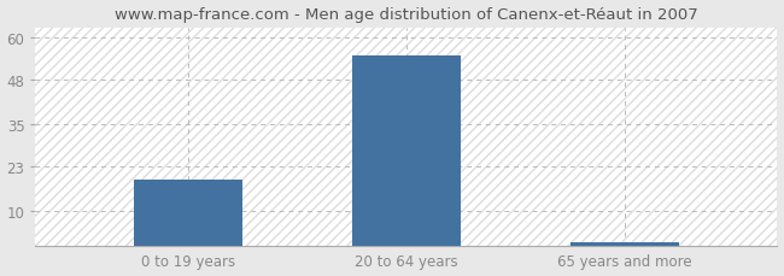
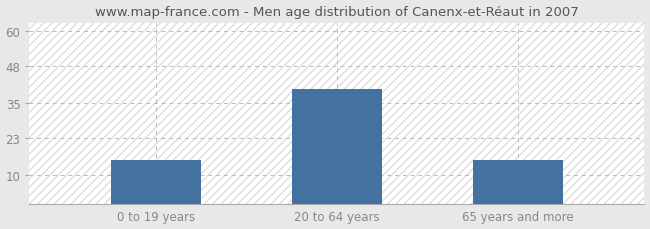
0 to 19 years: 19 -> 15
20 to 64 years: 55 -> 40
65 years and more: 1 -> 15
